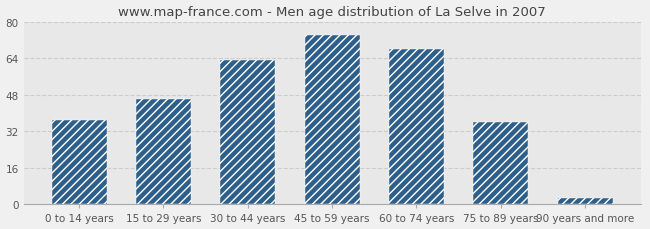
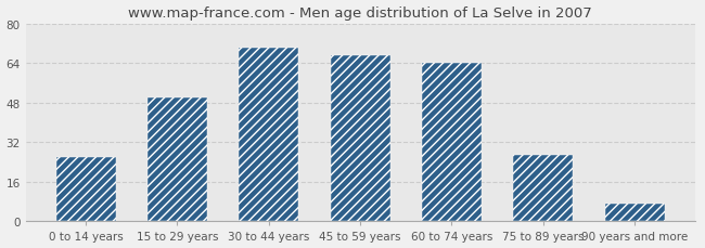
0 to 14 years: 37 -> 26
15 to 29 years: 46 -> 50
30 to 44 years: 63 -> 70
45 to 59 years: 74 -> 67
60 to 74 years: 68 -> 64
75 to 89 years: 36 -> 27
90 years and more: 3 -> 7
